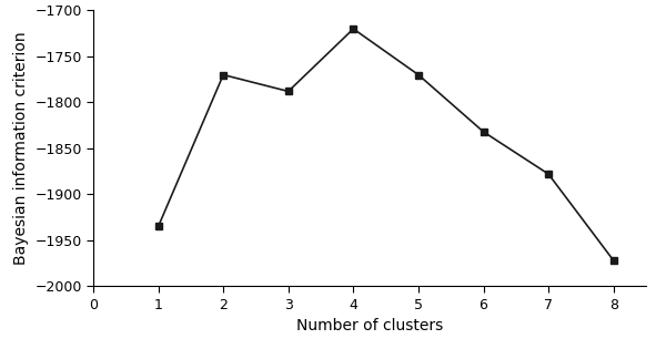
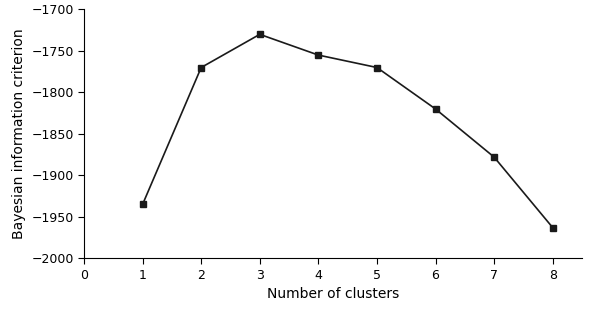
3: -1788 -> -1730
4: -1720 -> -1755
6: -1832 -> -1820
8: -1972 -> -1963
